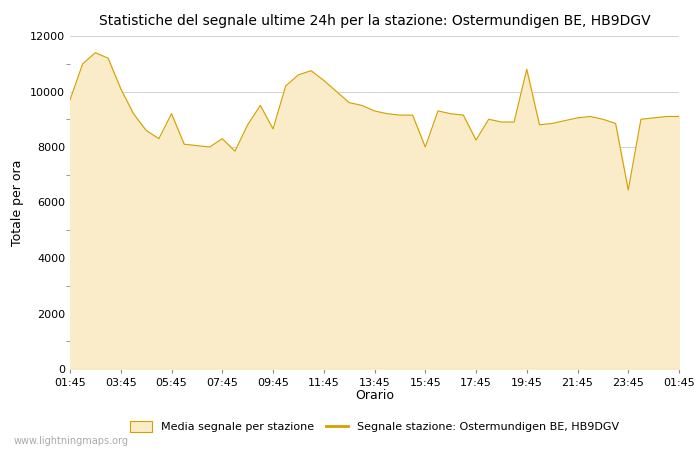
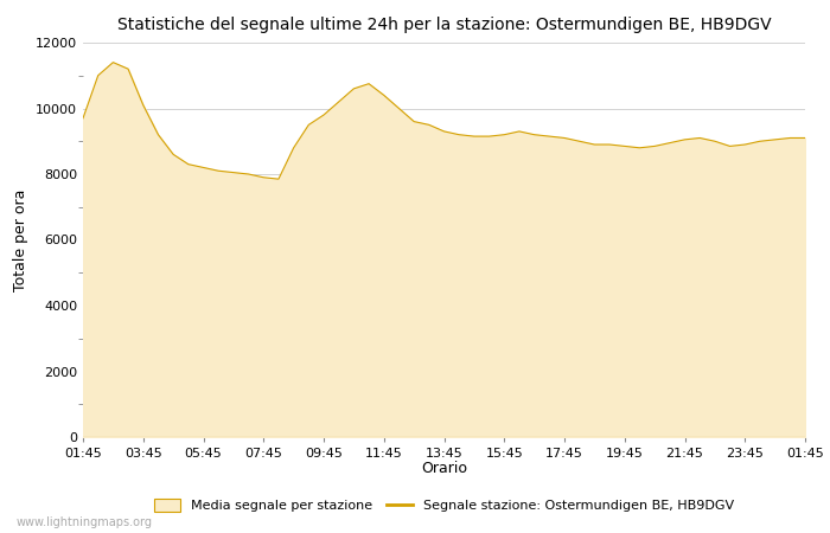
05:45: 9200 -> 8200
07:45: 8300 -> 7900
09:45: 8650 -> 9800
15:45: 8000 -> 9200
17:45: 8250 -> 9100
19:45: 10800 -> 8850
23:45: 6450 -> 8900
